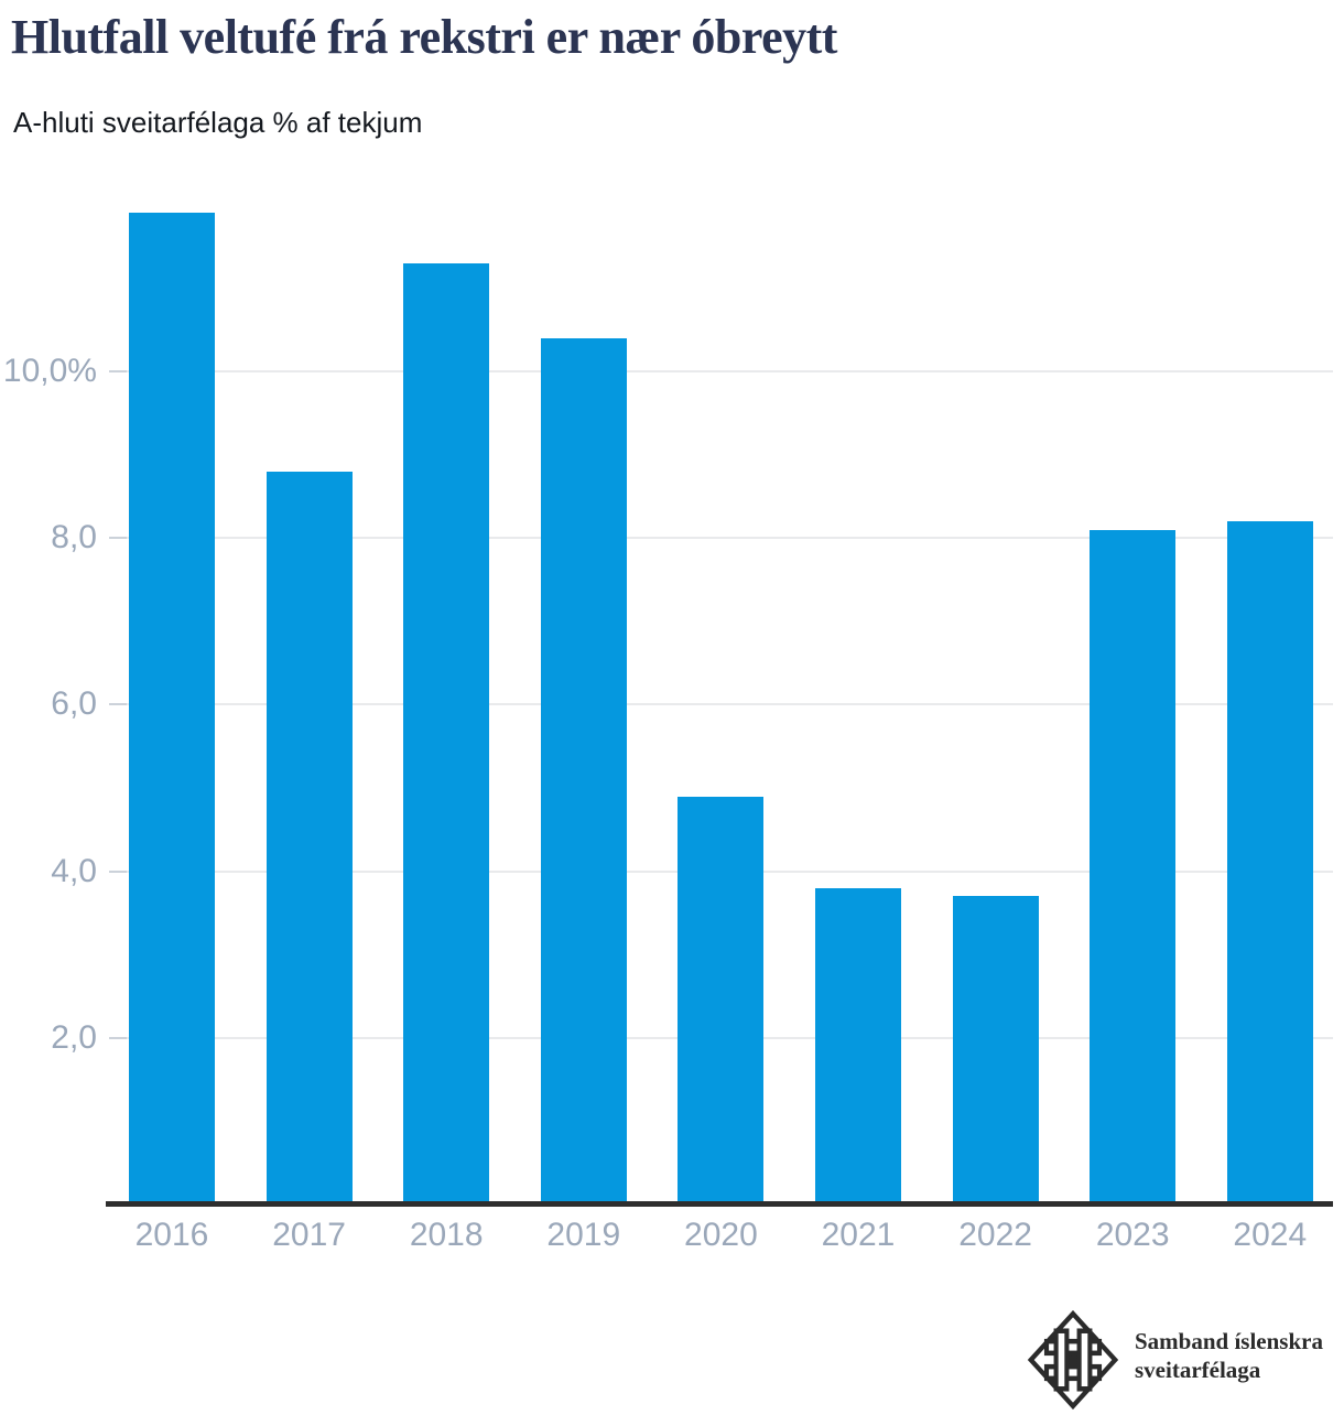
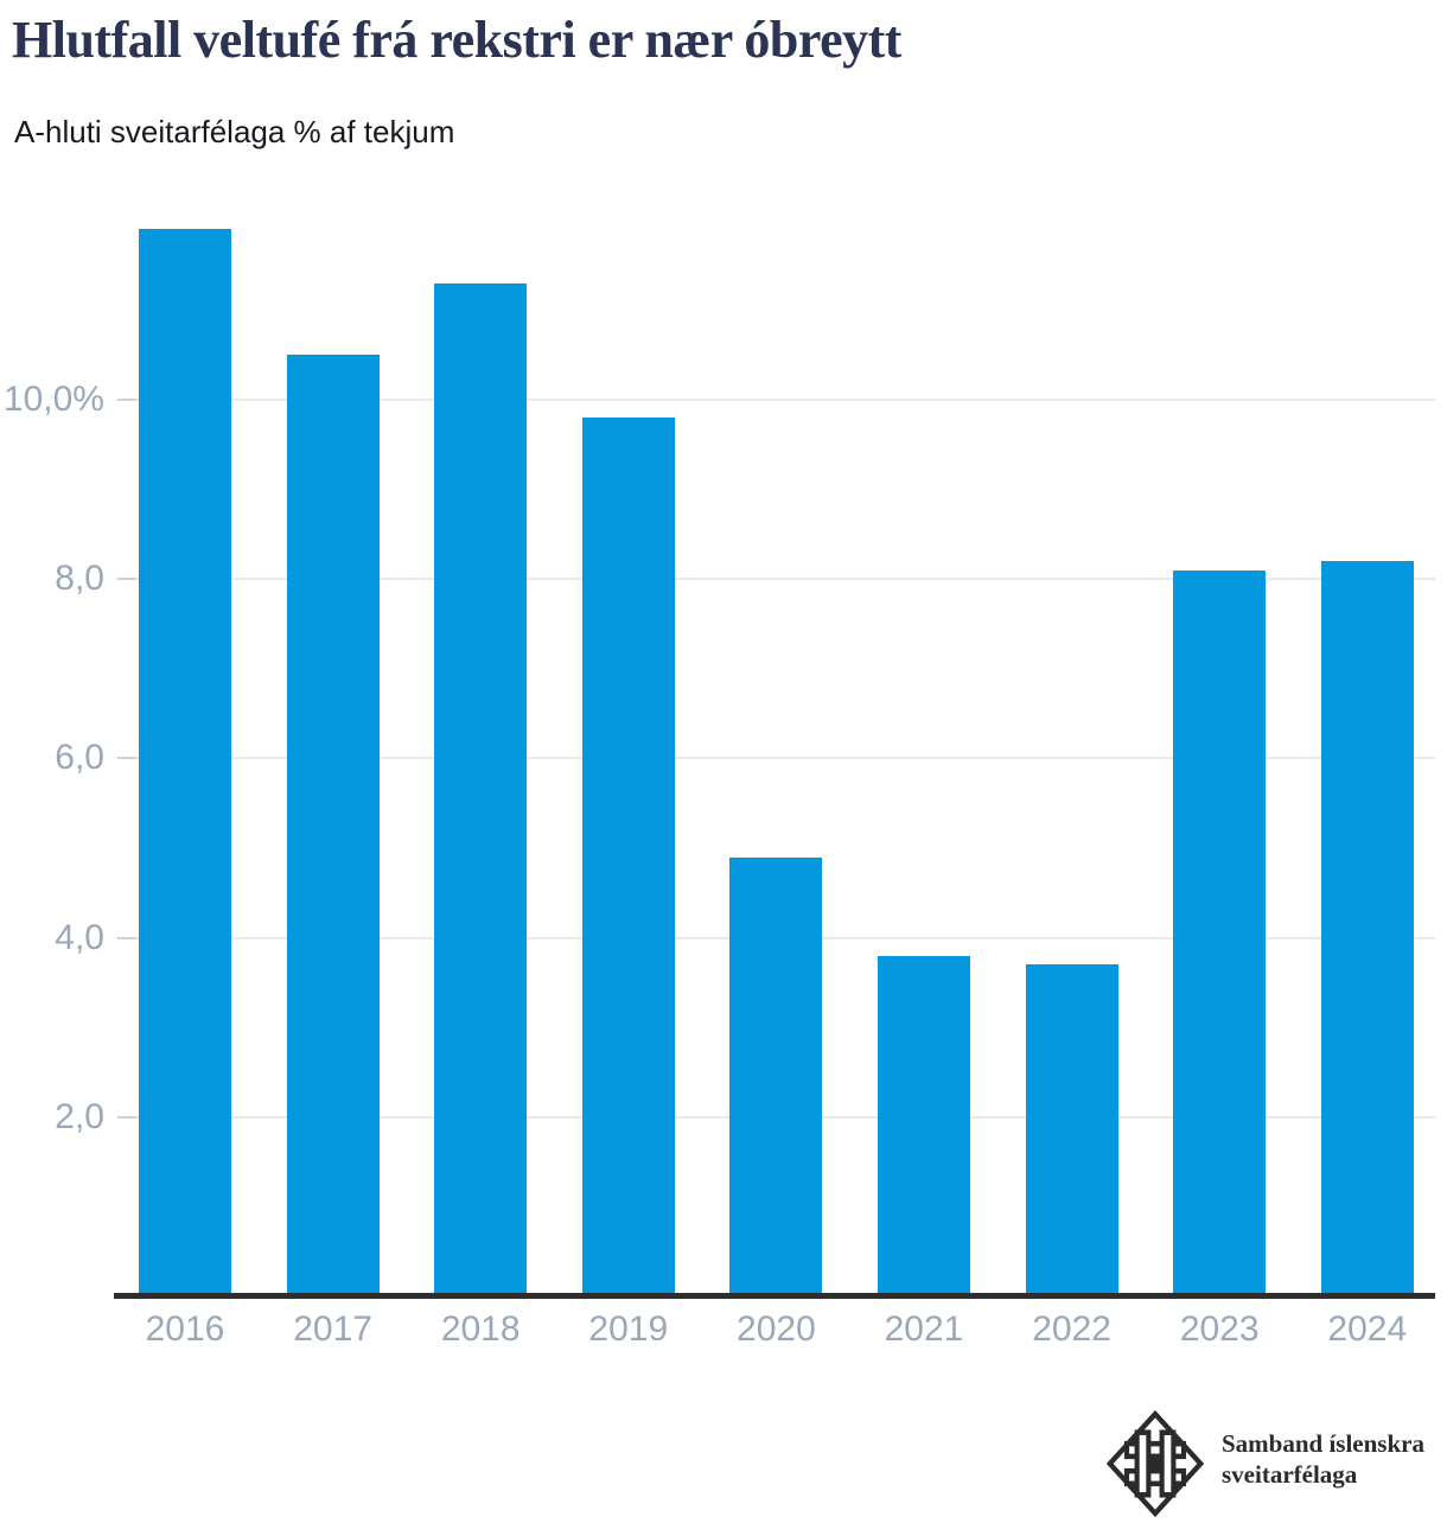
2017: 8,8% -> 10,5%
2019: 10,4% -> 9,8%
